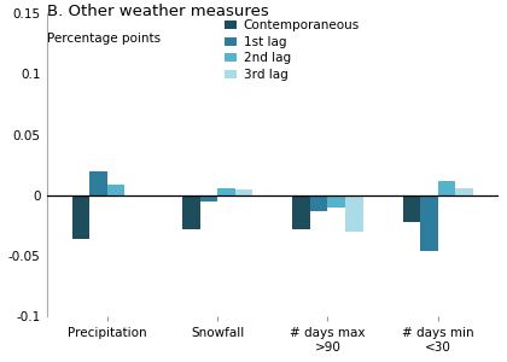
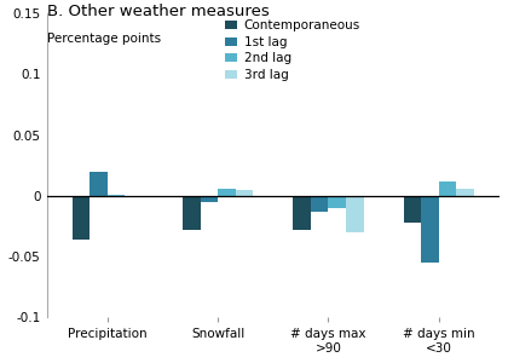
2nd lag/Precipitation: 0.009 -> 0.001
1st lag/# days min <30: -0.046 -> -0.055
